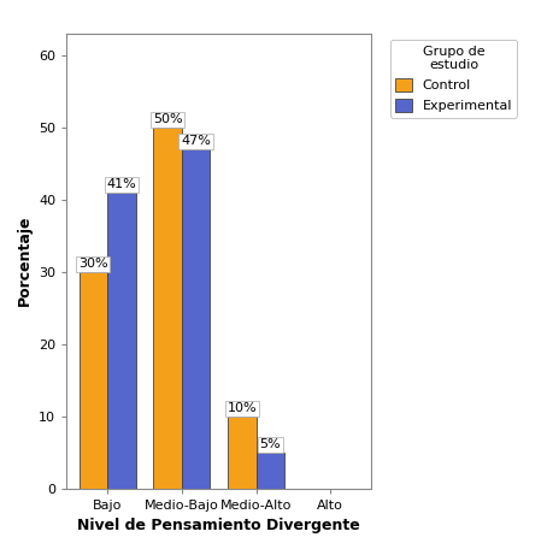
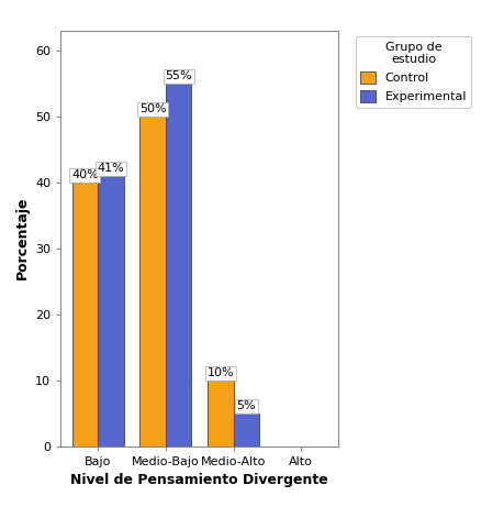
Control/Bajo: 30% -> 40%
Experimental/Medio-Bajo: 47% -> 55%
